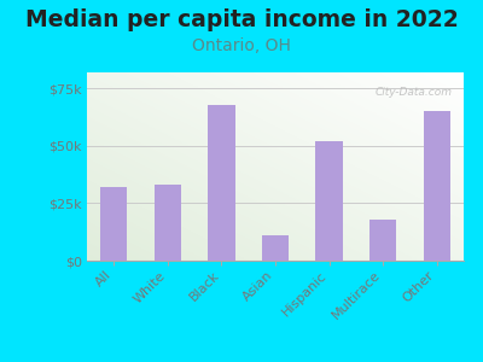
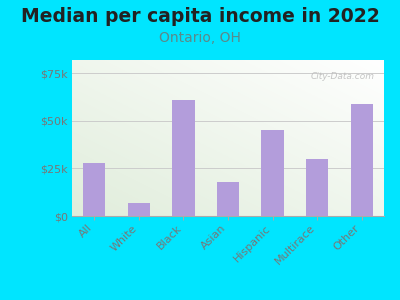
All: $32k -> $28k
White: $33k -> $7k
Black: $68k -> $61k
Asian: $11k -> $18k
Hispanic: $52k -> $45k
Multirace: $18k -> $30k
Other: $65k -> $59k
